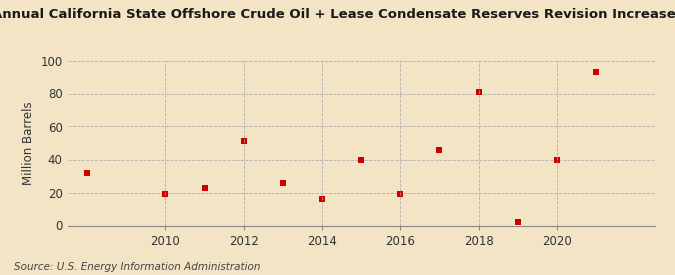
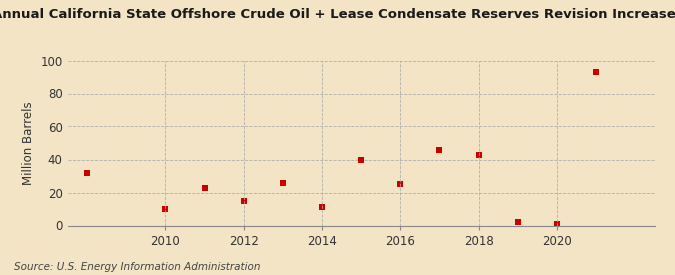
2010: 19 -> 10
2012: 51 -> 15
2014: 16 -> 11
2016: 19 -> 25
2018: 81 -> 43
2020: 40 -> 1
